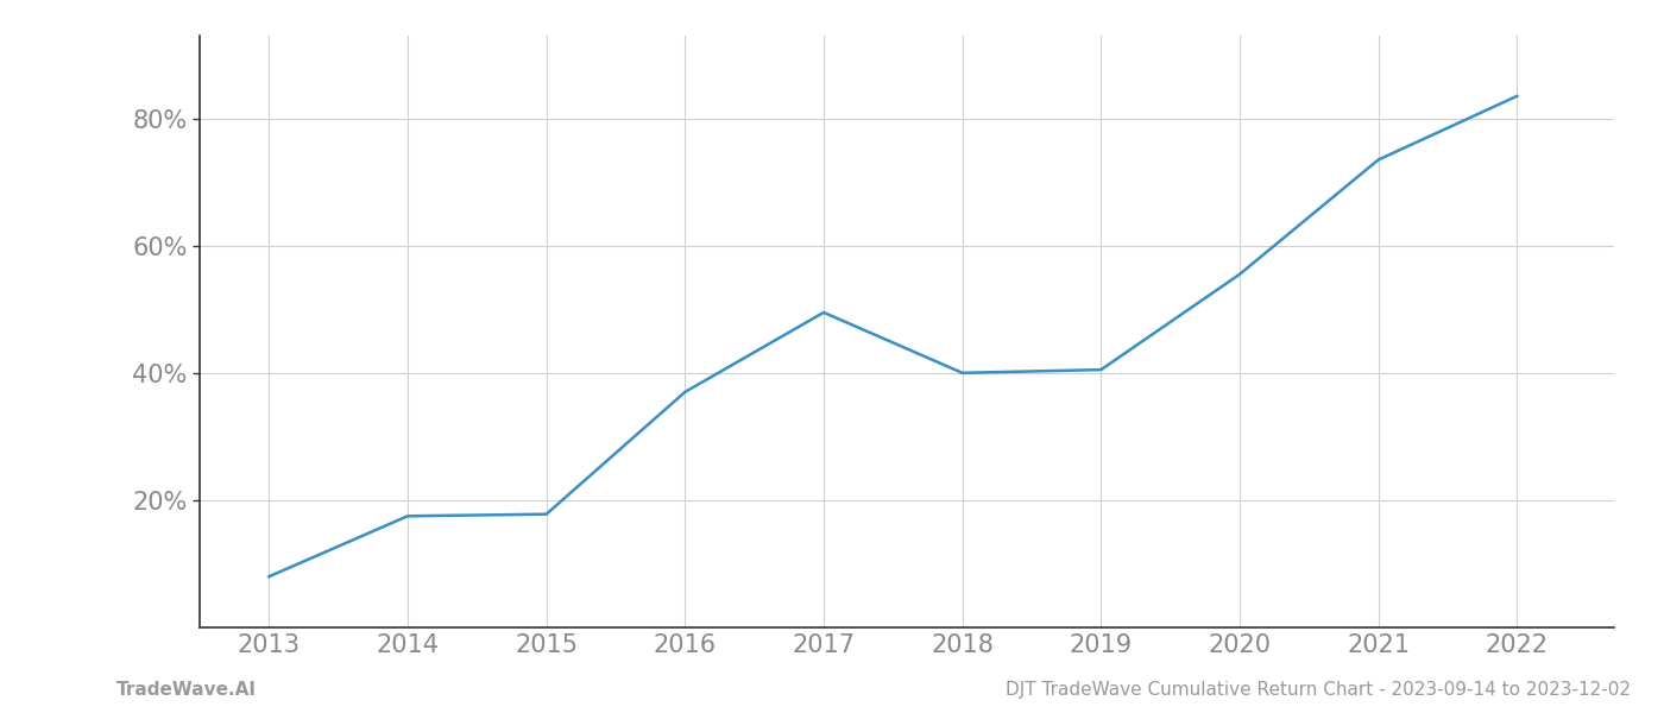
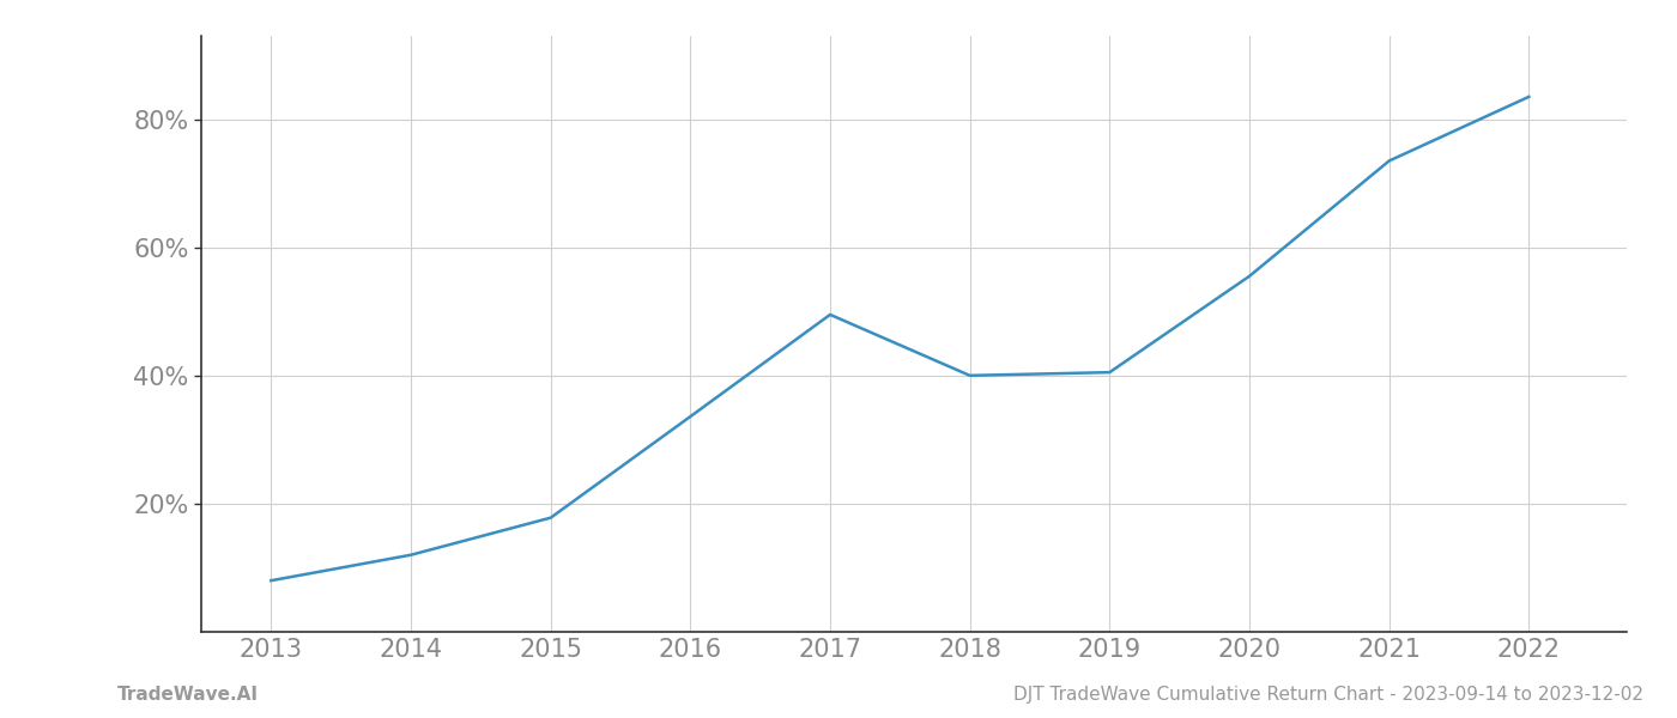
2014: 17.5% -> 12.0%
2016: 37.0% -> 33.6%
